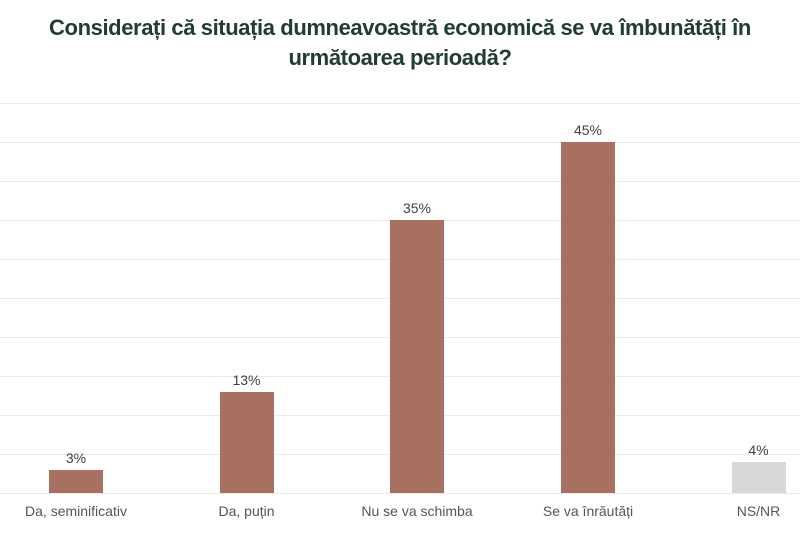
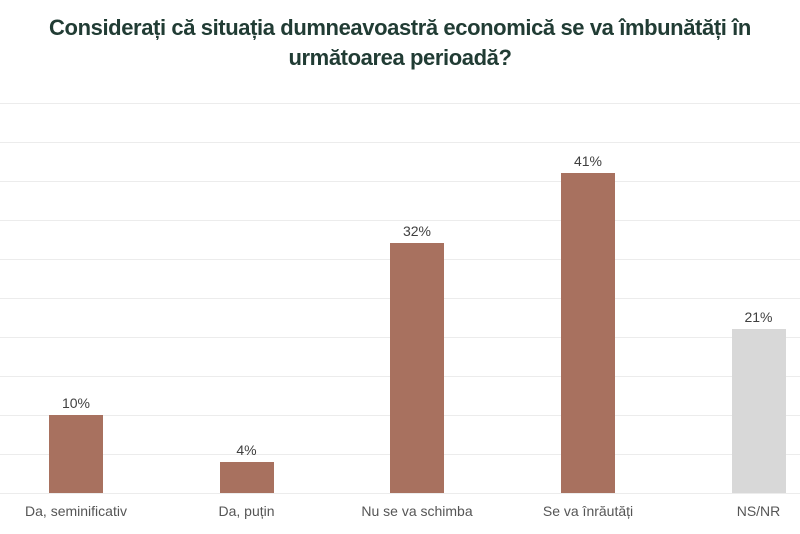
Da, seminificativ: 3% -> 10%
Da, puțin: 13% -> 4%
Nu se va schimba: 35% -> 32%
Se va înrăutăți: 45% -> 41%
NS/NR: 4% -> 21%
